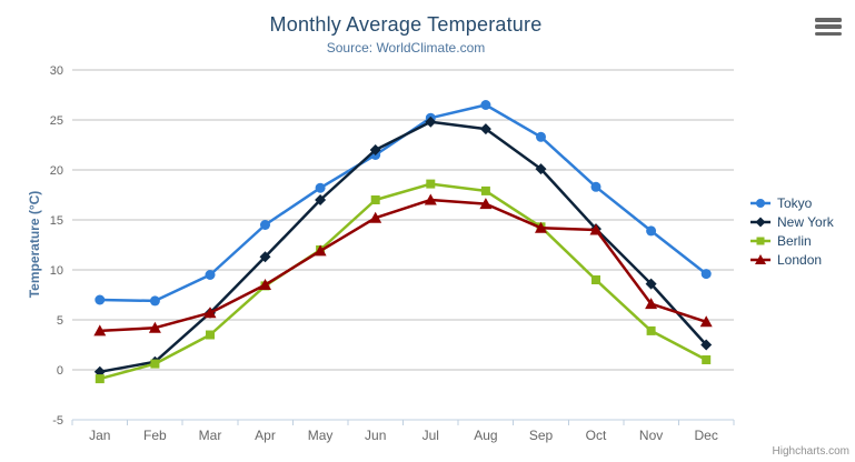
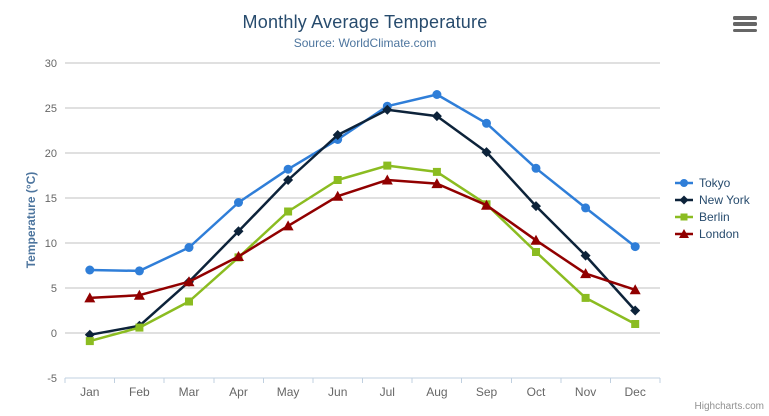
Berlin/May: 12 -> 14
London/Oct: 14 -> 10
